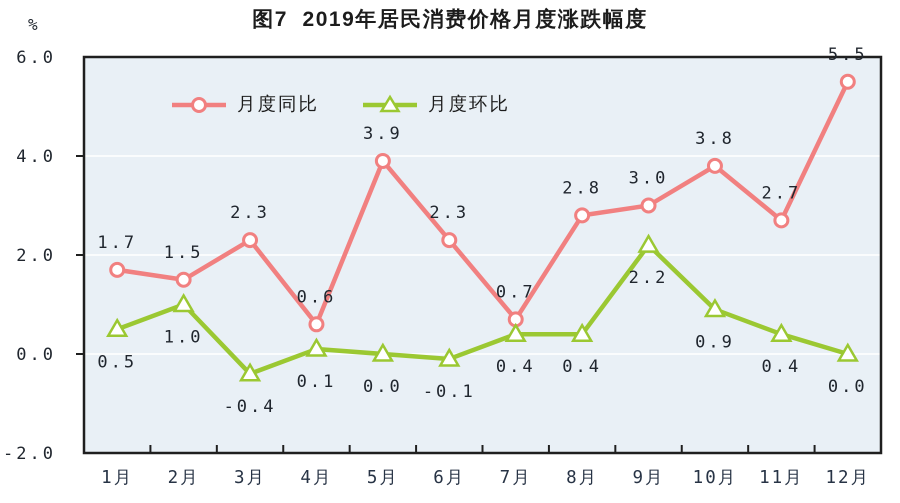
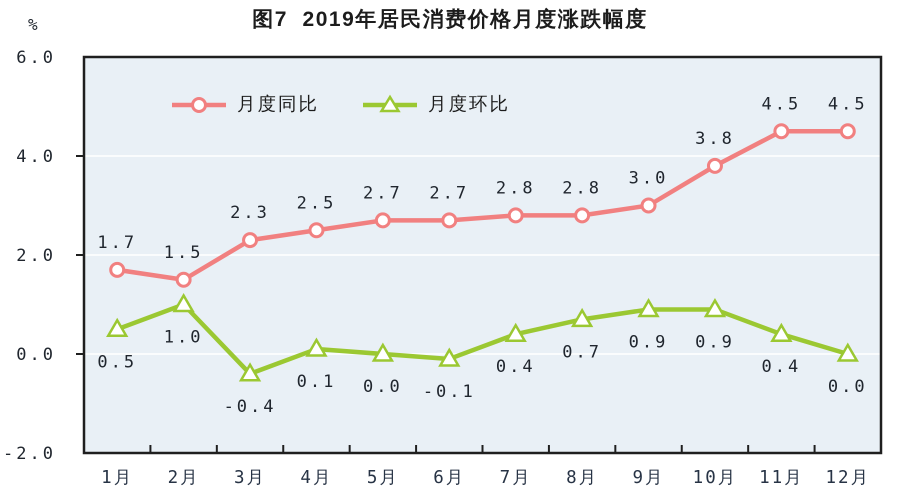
月度同比/4月: 0.6 -> 2.5
月度同比/5月: 3.9 -> 2.7
月度同比/6月: 2.3 -> 2.7
月度同比/7月: 0.7 -> 2.8
月度环比/8月: 0.4 -> 0.7
月度环比/9月: 2.2 -> 0.9
月度同比/11月: 2.7 -> 4.5
月度同比/12月: 5.5 -> 4.5
